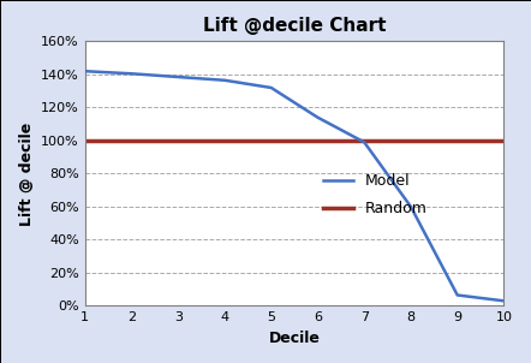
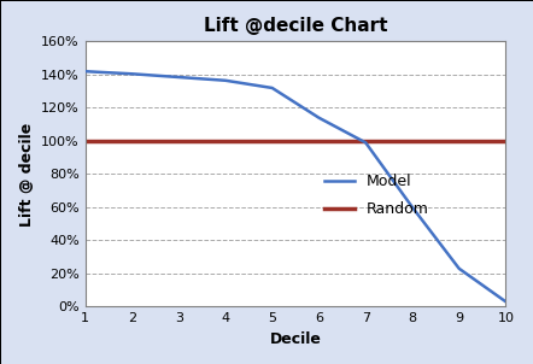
Model/9: 7% -> 23%
